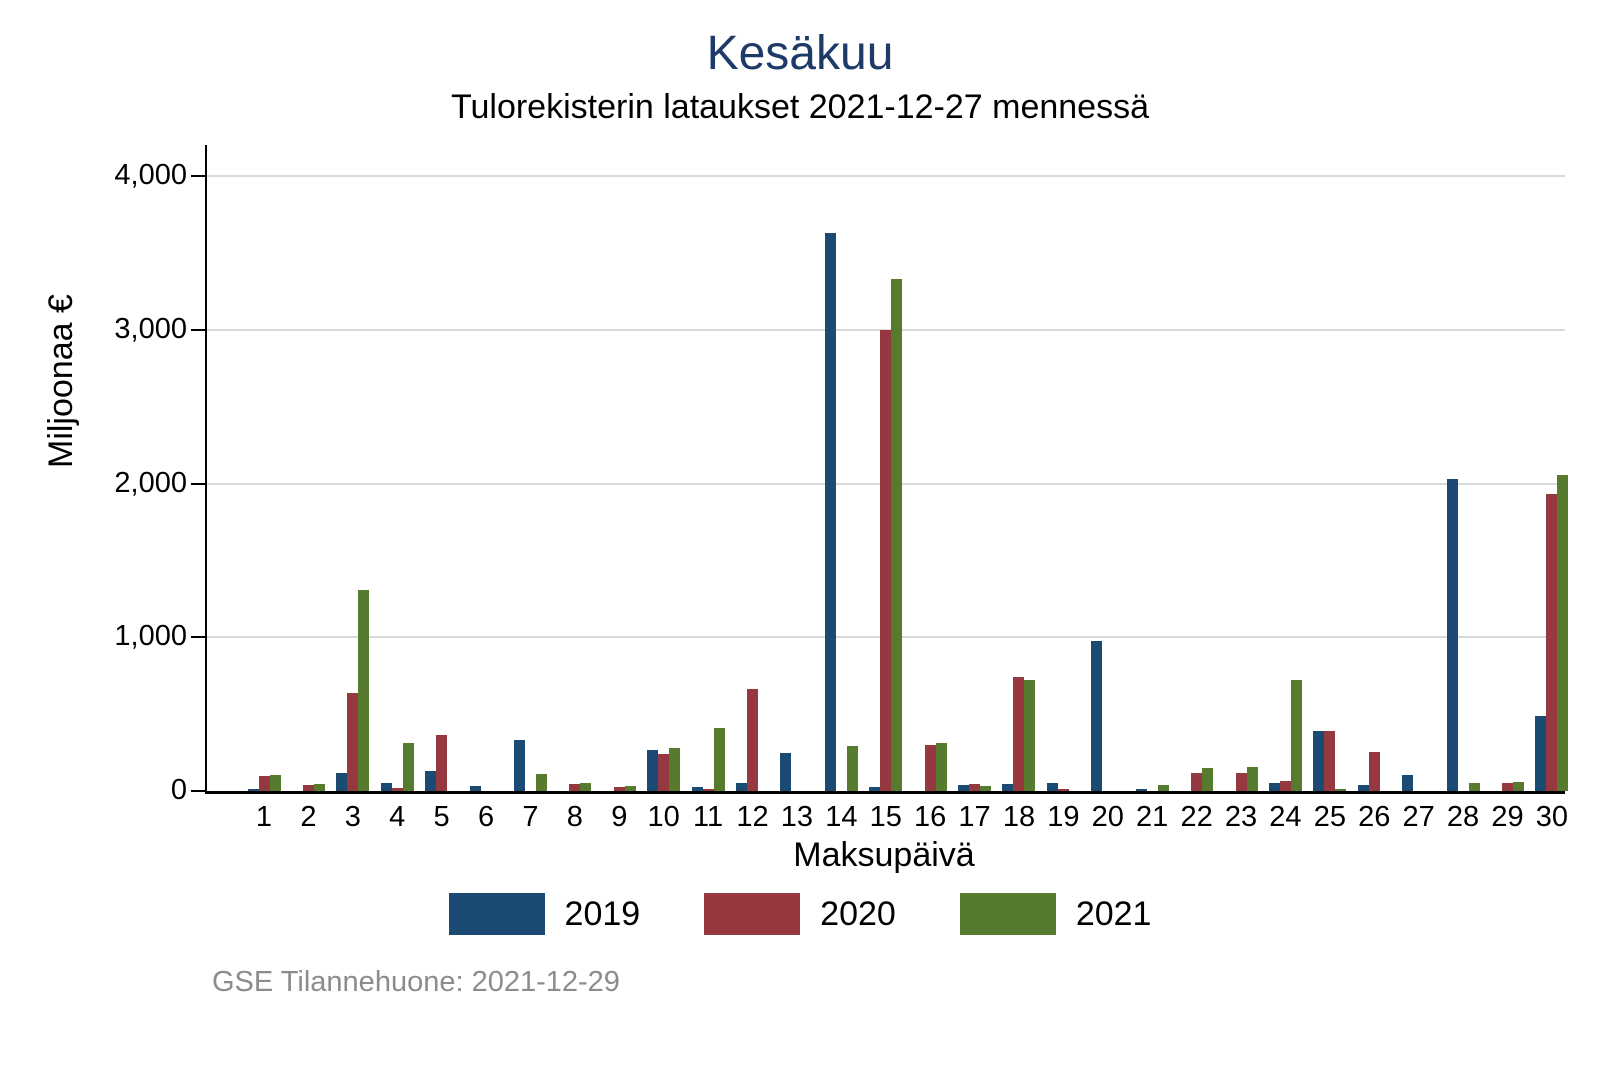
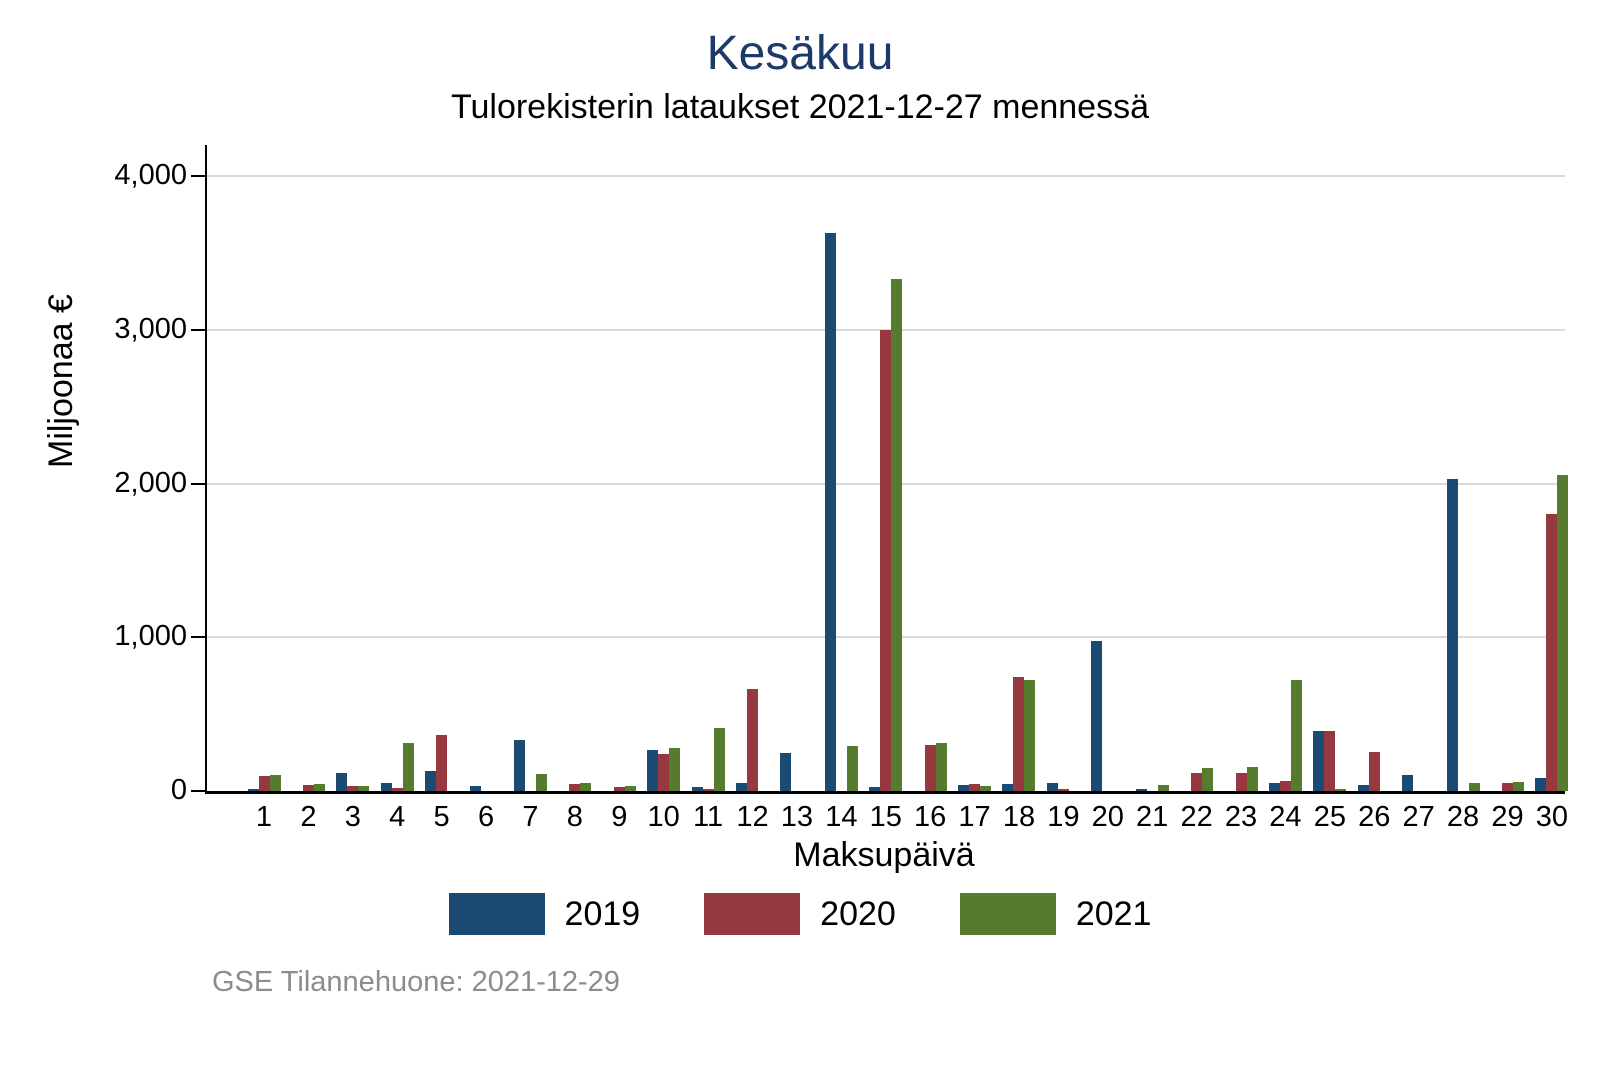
2020/3: 640 -> 30
2021/3: 1310 -> 30
2019/30: 490 -> 80
2020/30: 1930 -> 1800
